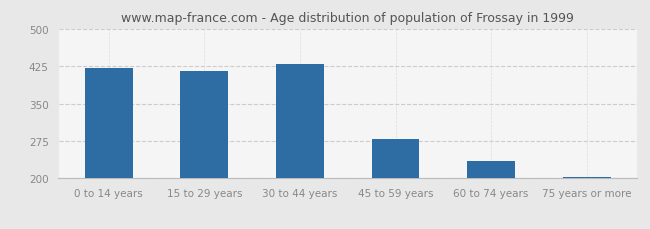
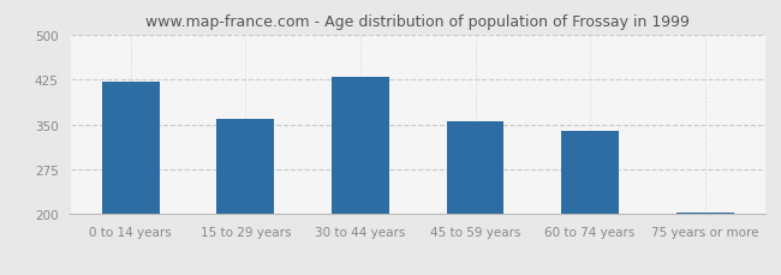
15 to 29 years: 415 -> 360
45 to 59 years: 280 -> 355
60 to 74 years: 235 -> 340
